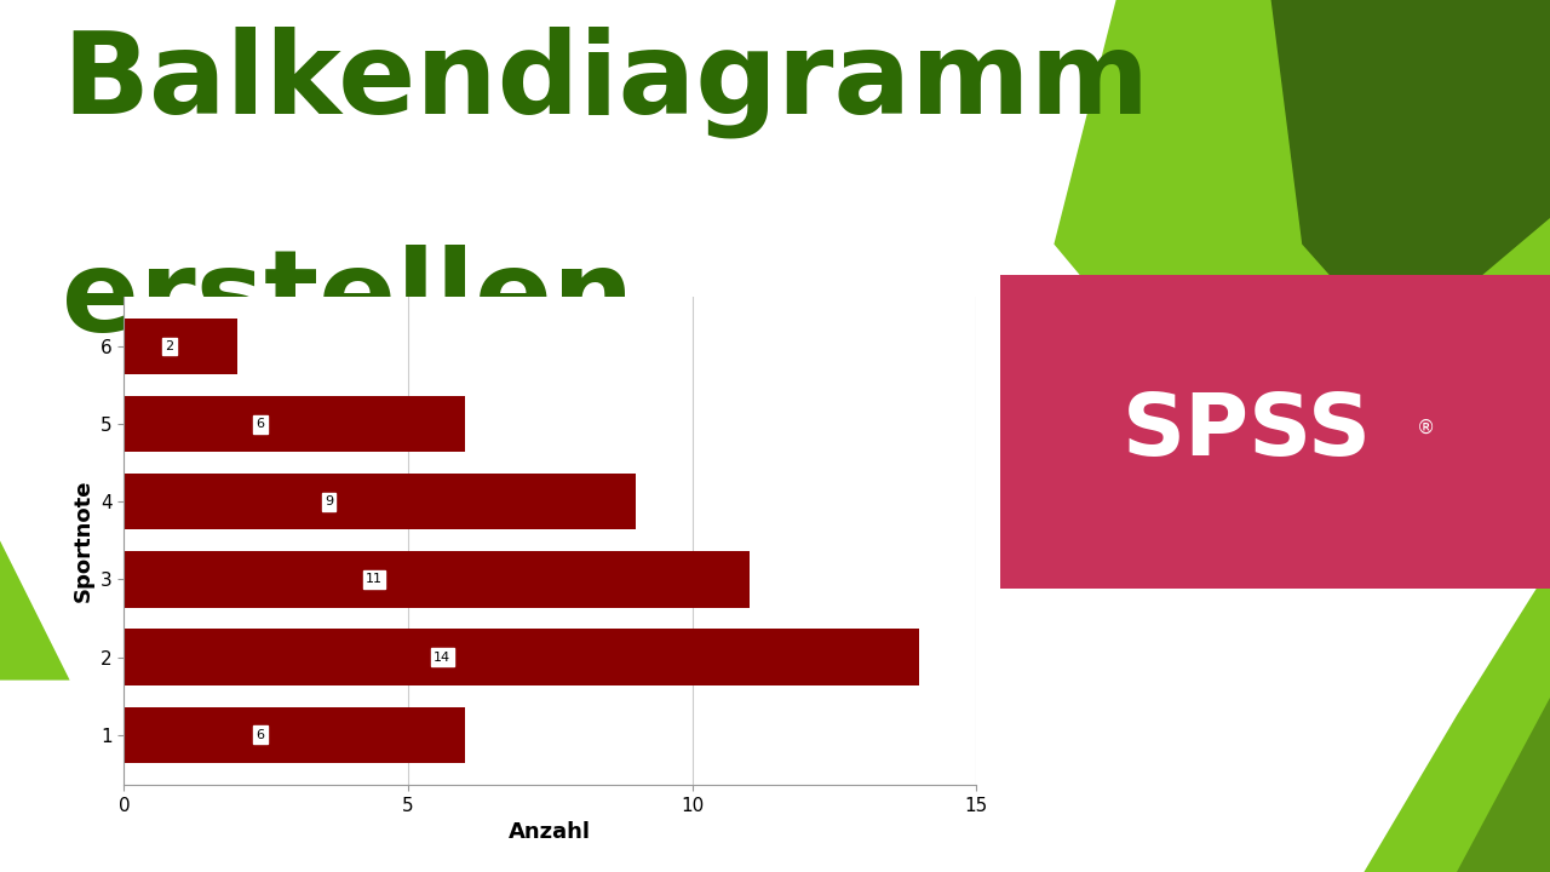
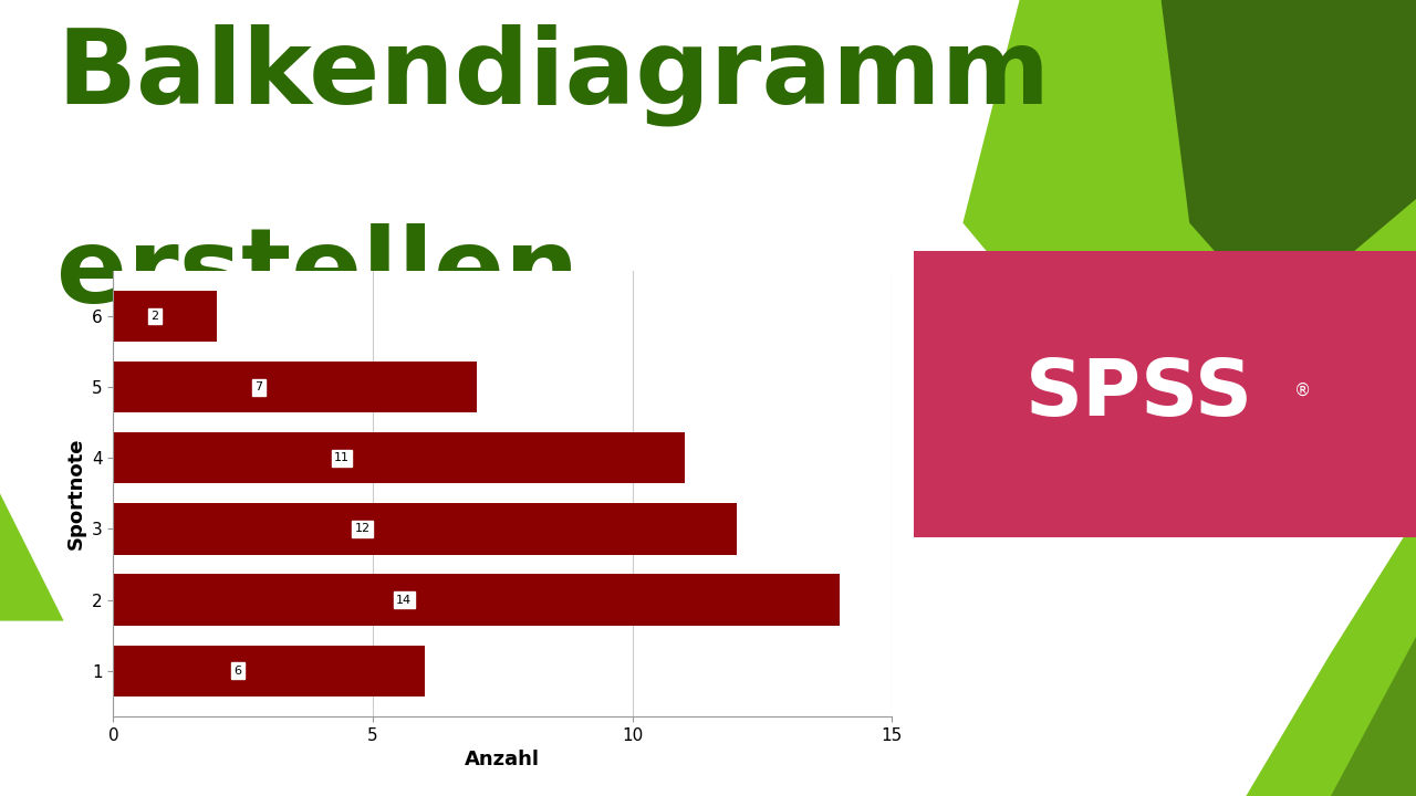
5: 6 -> 7
4: 9 -> 11
3: 11 -> 12
